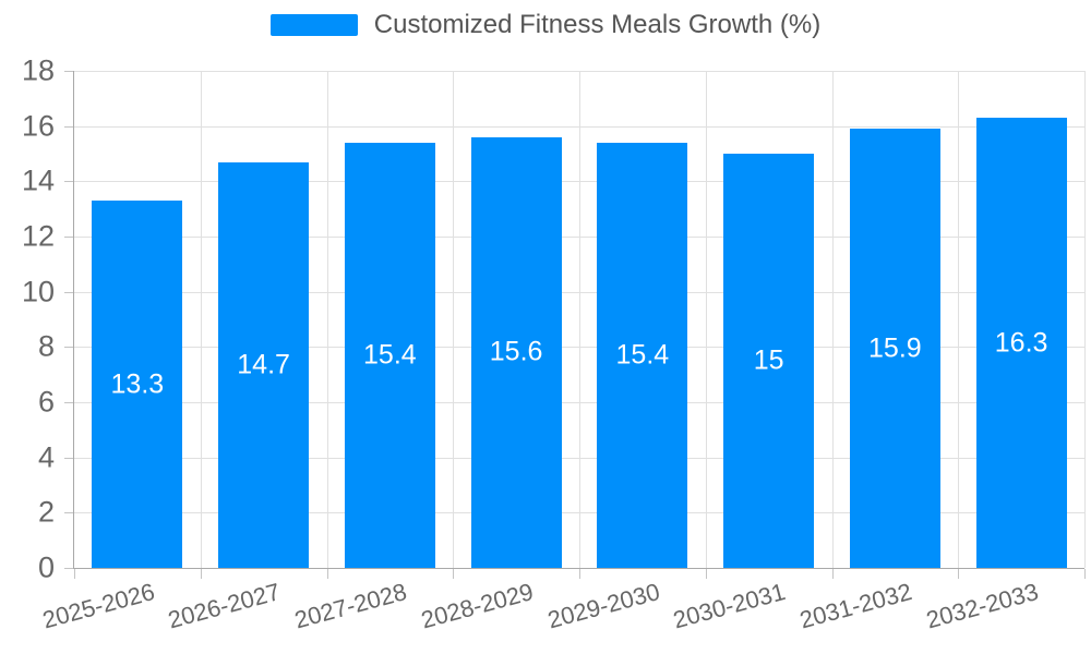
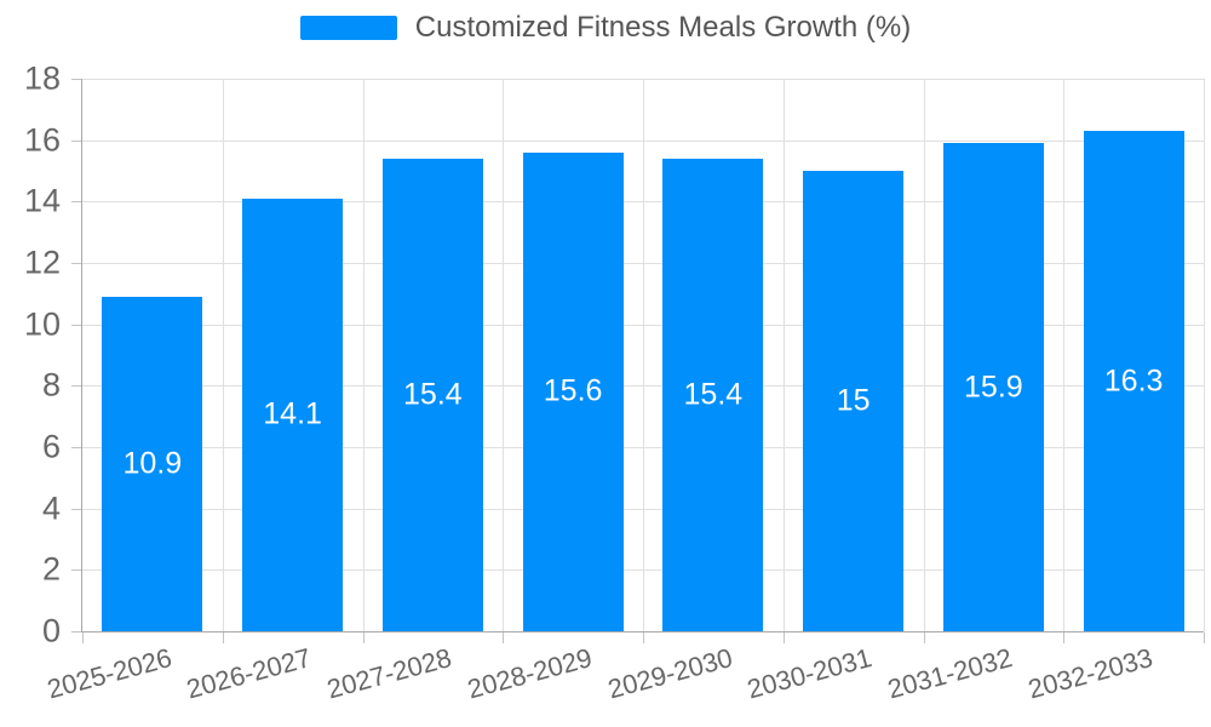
2025-2026: 13.3 -> 10.9
2026-2027: 14.7 -> 14.1
